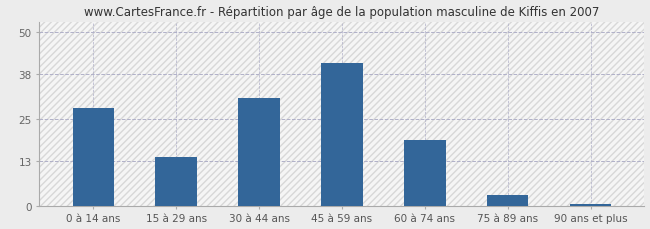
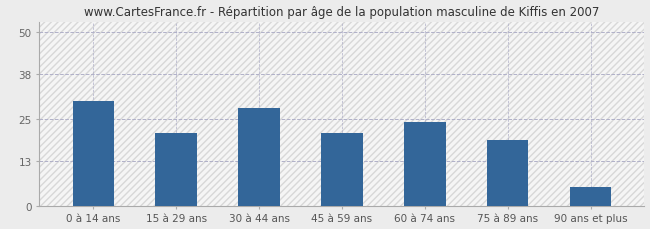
0 à 14 ans: 28.0 -> 30.0
15 à 29 ans: 14.0 -> 21.0
30 à 44 ans: 31.0 -> 28.0
45 à 59 ans: 41.0 -> 21.0
60 à 74 ans: 19.0 -> 24.0
75 à 89 ans: 3.0 -> 19.0
90 ans et plus: 0.4 -> 5.5
